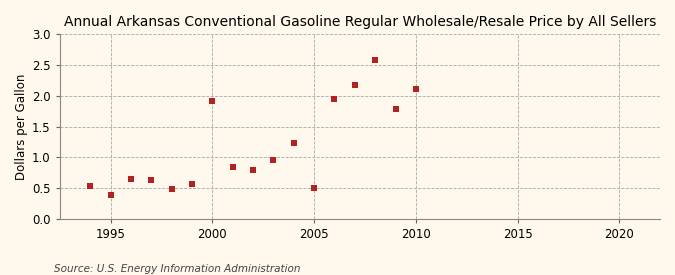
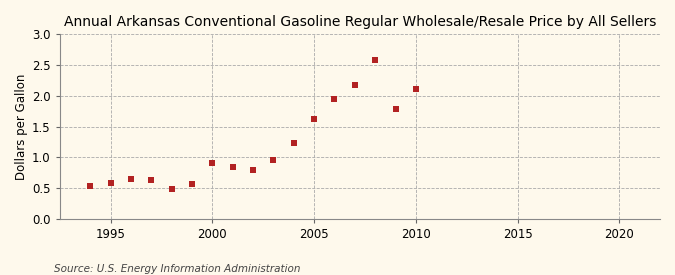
1995: 0.38 -> 0.58
2000: 1.92 -> 0.90
2005: 0.50 -> 1.62
